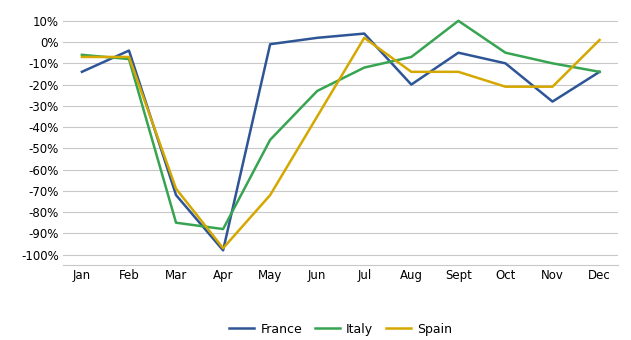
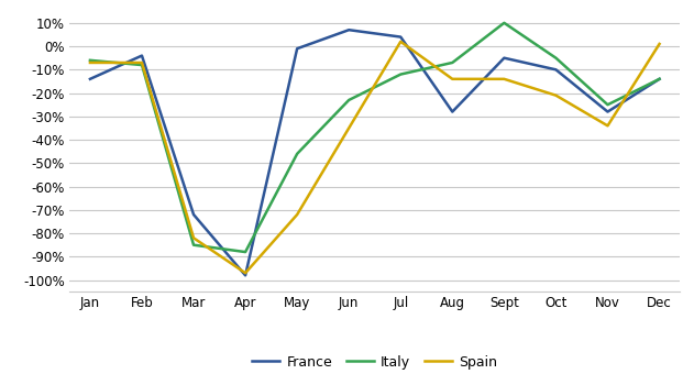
Spain/Mar: -69% -> -82%
France/Jun: 2% -> 7%
France/Aug: -20% -> -28%
Italy/Nov: -10% -> -25%
Spain/Nov: -21% -> -34%
